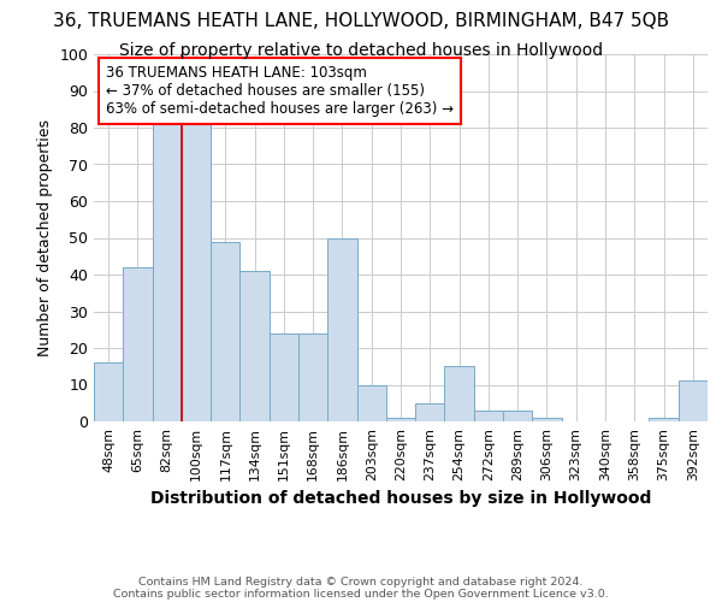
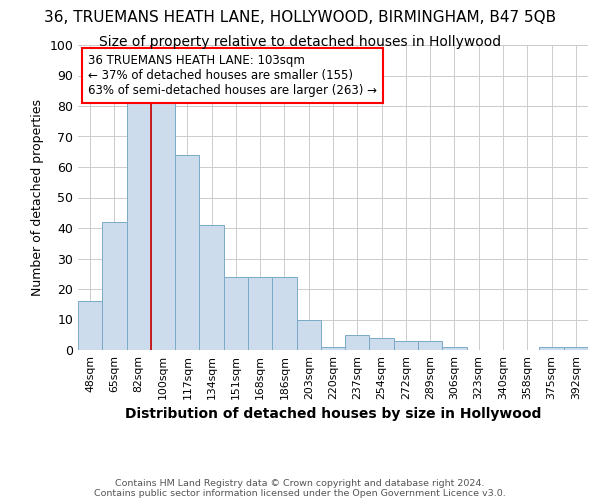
117sqm: 49 -> 64
186sqm: 50 -> 24
254sqm: 15 -> 4
392sqm: 11 -> 1
